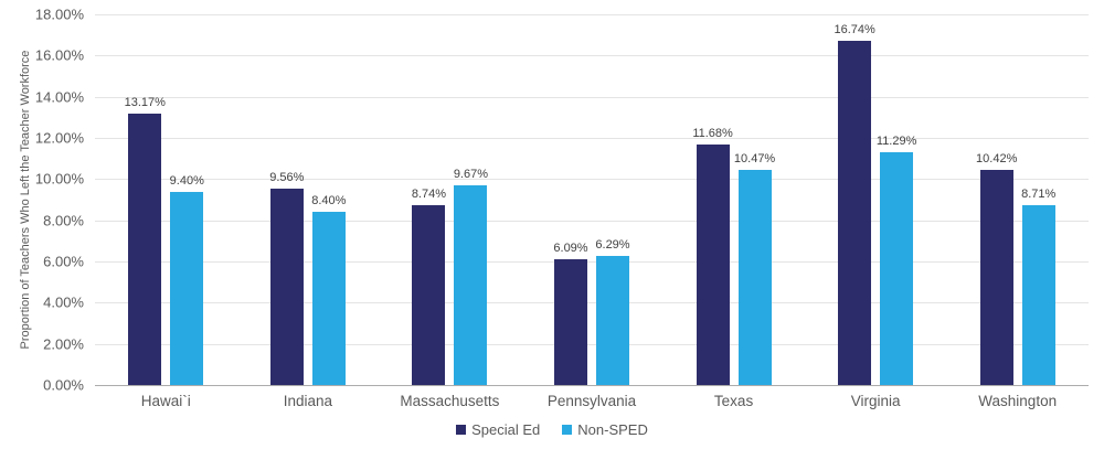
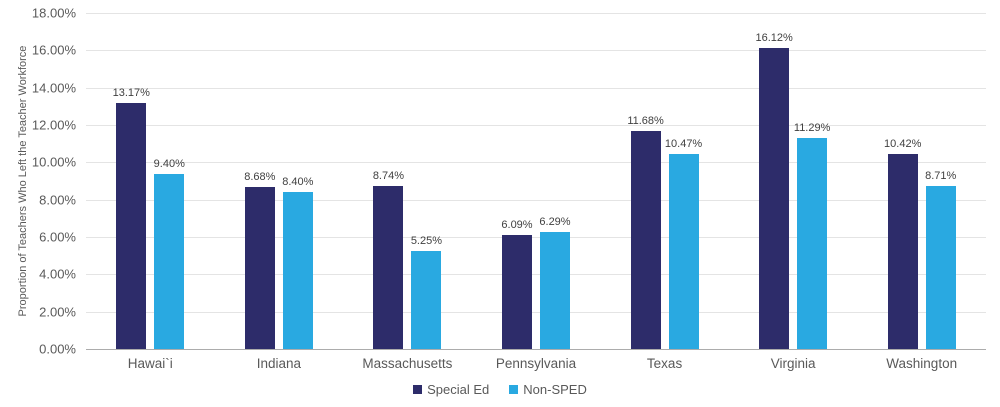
Special Ed/Indiana: 9.56% -> 8.68%
Non-SPED/Massachusetts: 9.67% -> 5.25%
Special Ed/Virginia: 16.74% -> 16.12%
